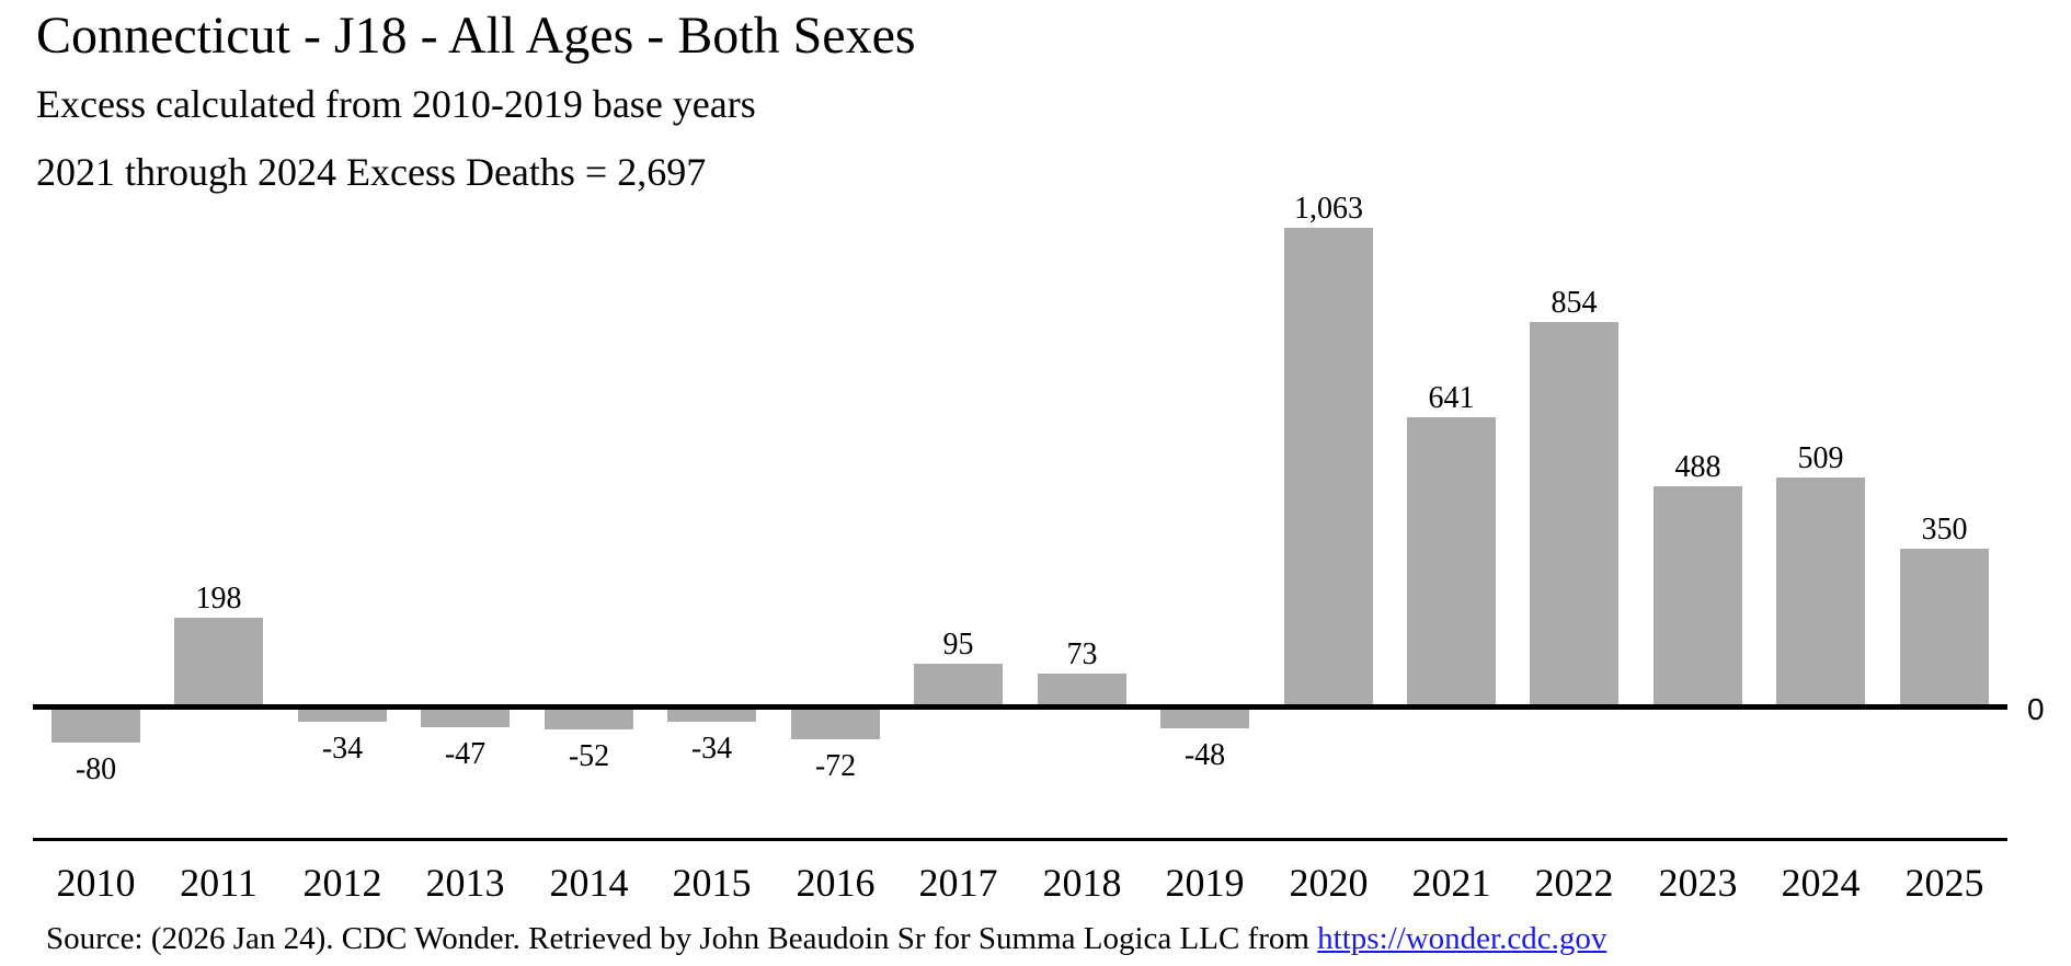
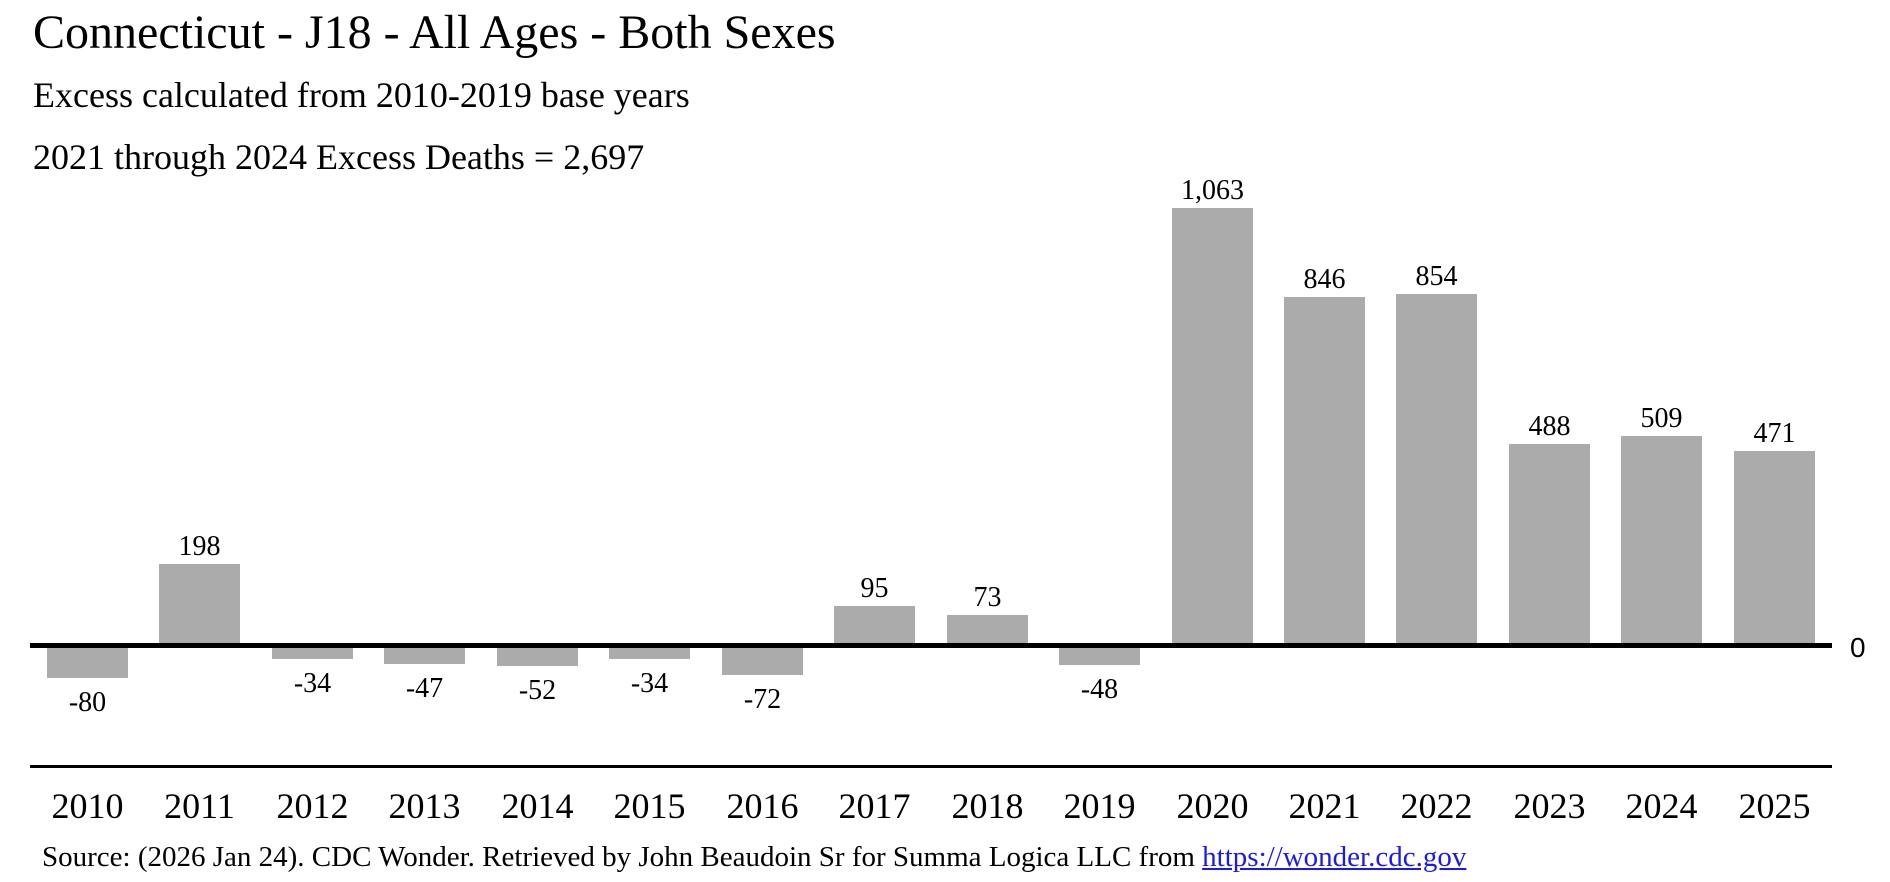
2021: 641 -> 846
2025: 350 -> 471
